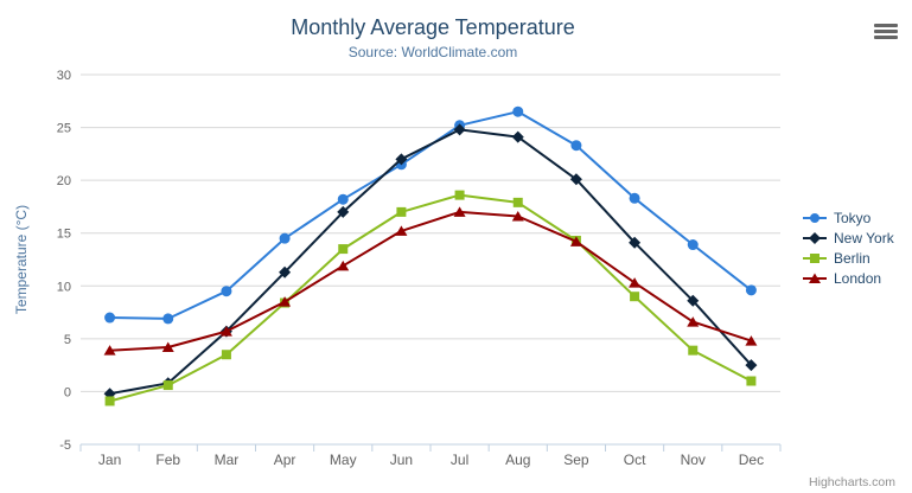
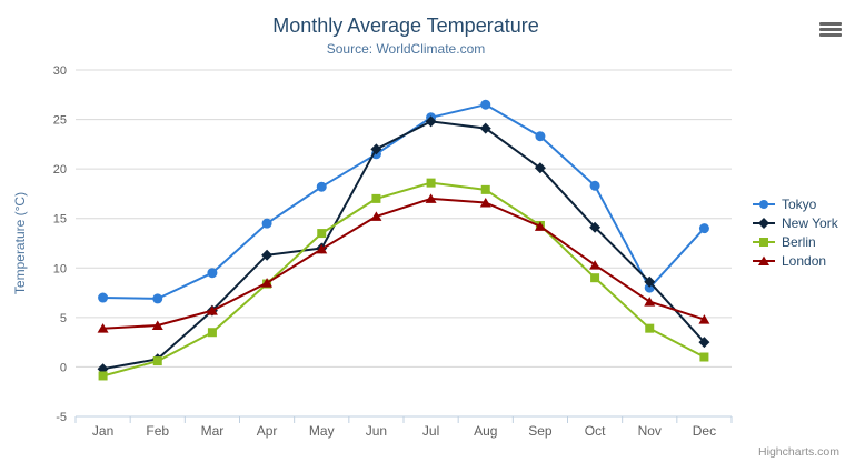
New York/May: 17 -> 12
Tokyo/Nov: 14 -> 8
Tokyo/Dec: 10 -> 14
